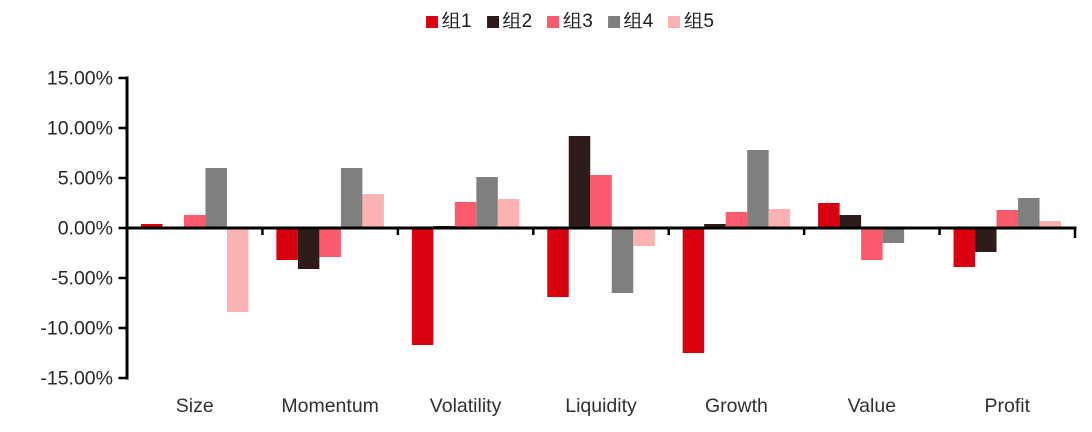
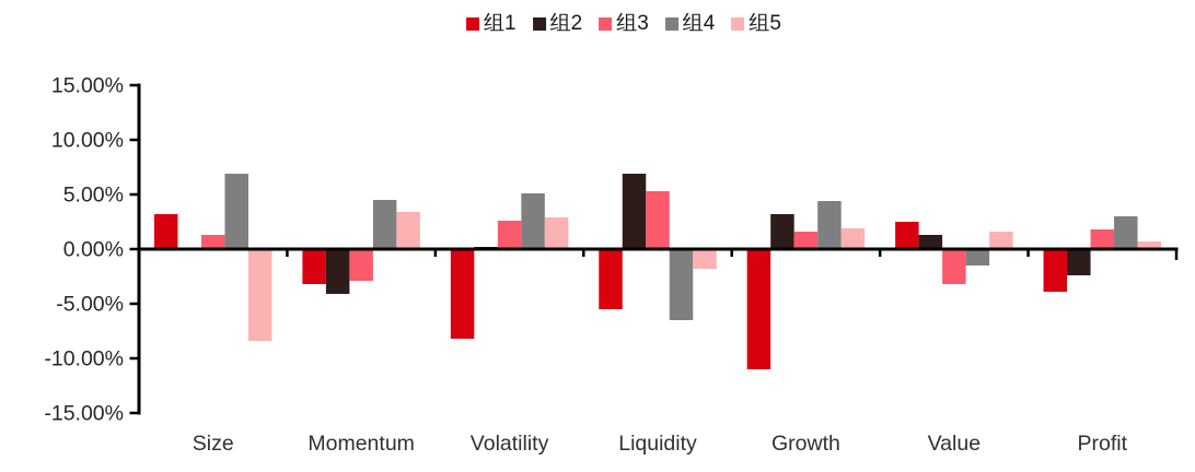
组1/Size: 0.4% -> 3.2%
组4/Size: 6.0% -> 6.9%
组4/Momentum: 6.0% -> 4.5%
组1/Volatility: -11.7% -> -8.2%
组1/Liquidity: -6.9% -> -5.5%
组2/Liquidity: 9.2% -> 6.9%
组1/Growth: -12.5% -> -11.0%
组2/Growth: 0.4% -> 3.2%
组4/Growth: 7.8% -> 4.4%
组5/Value: 0.1% -> 1.6%
